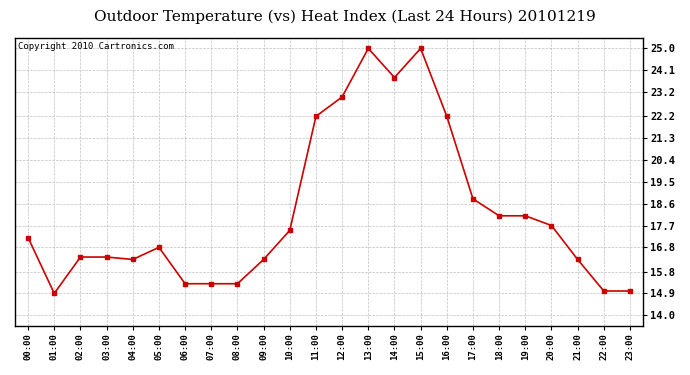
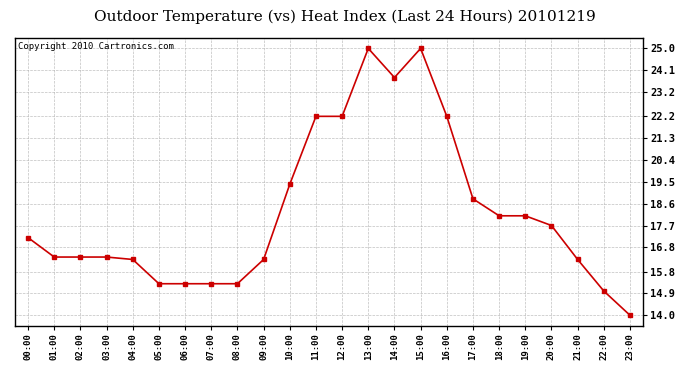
01:00: 14.9 -> 16.4
05:00: 16.8 -> 15.3
10:00: 17.5 -> 19.4
12:00: 23.0 -> 22.2
23:00: 15.0 -> 14.0
